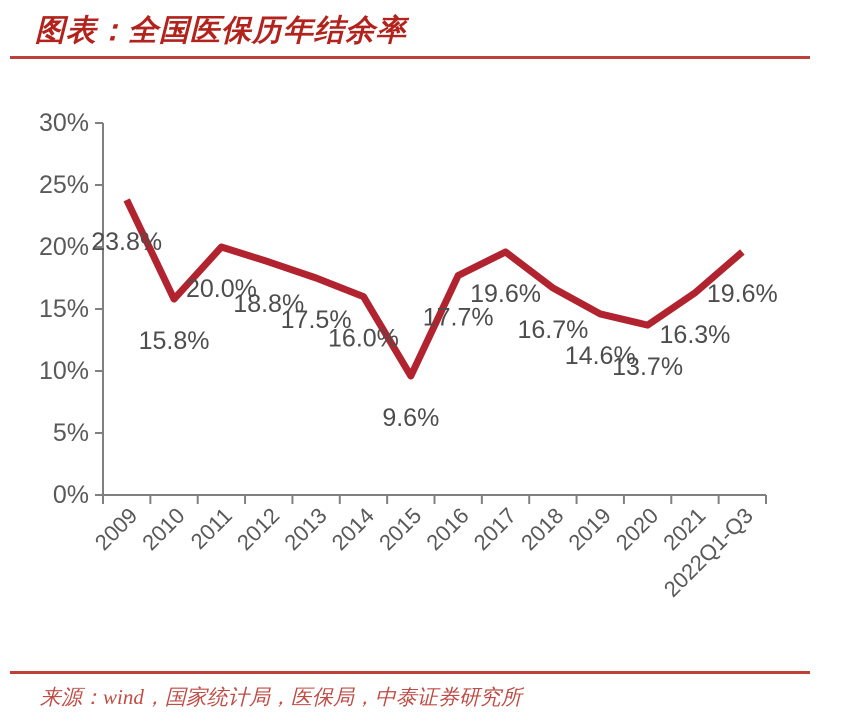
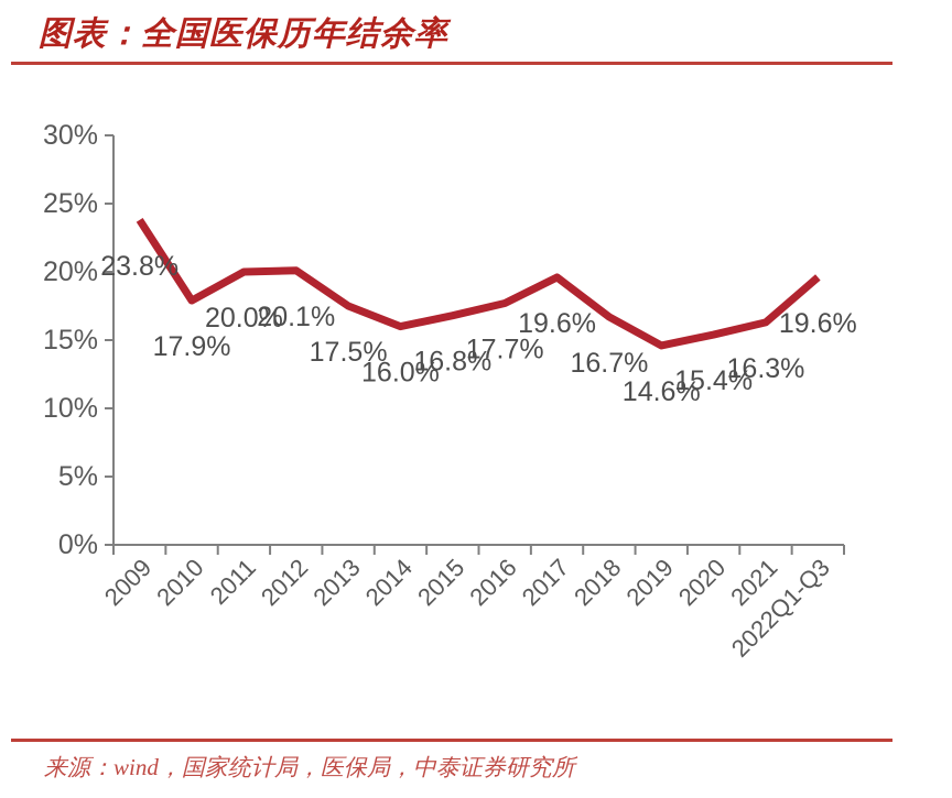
2010: 15.8% -> 17.9%
2012: 18.8% -> 20.1%
2015: 9.6% -> 16.8%
2020: 13.7% -> 15.4%
